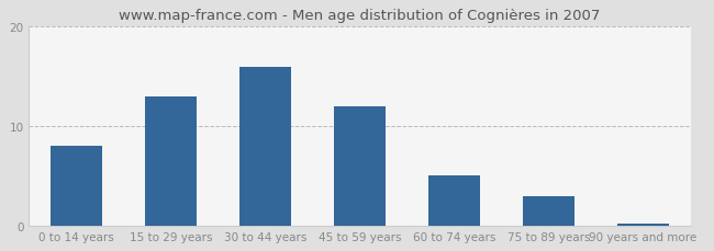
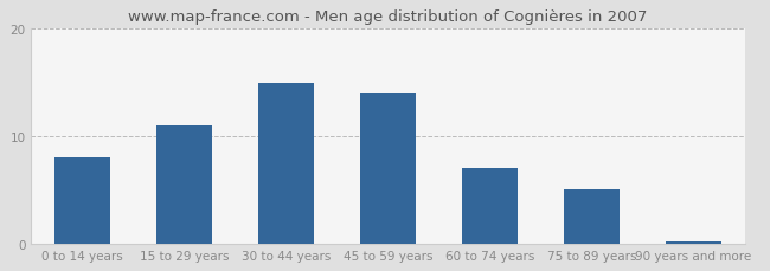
15 to 29 years: 13.0 -> 11.0
30 to 44 years: 16.0 -> 15.0
45 to 59 years: 12.0 -> 14.0
60 to 74 years: 5.0 -> 7.0
75 to 89 years: 3.0 -> 5.0
